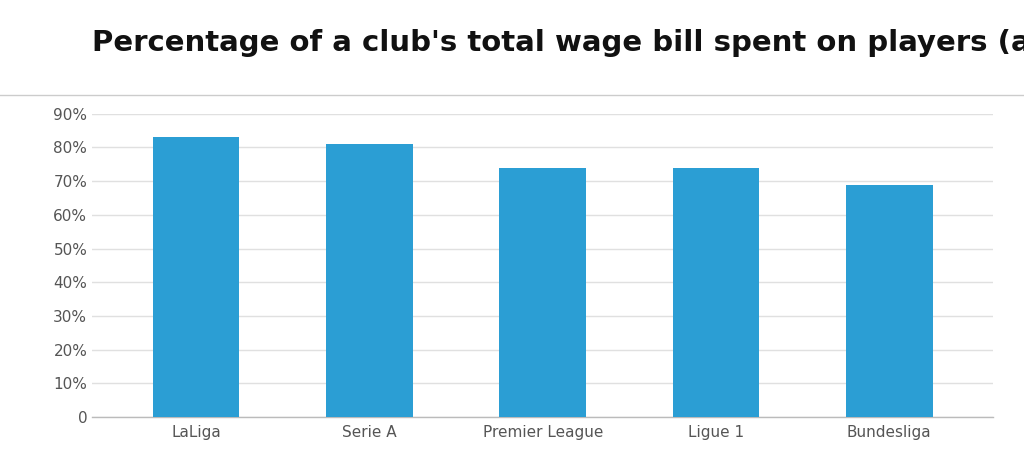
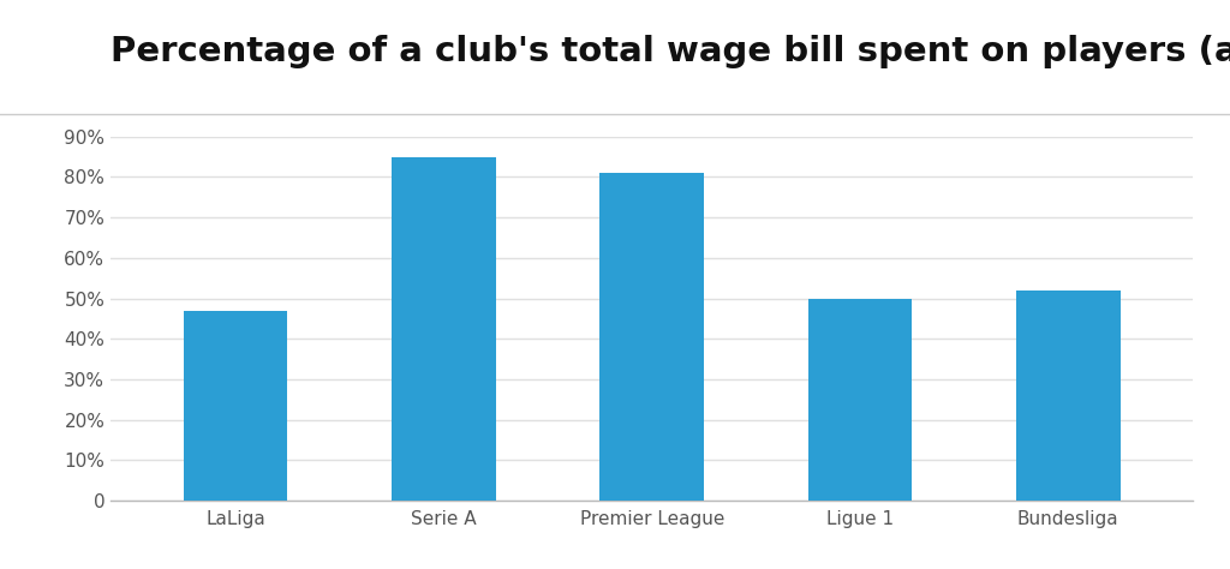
LaLiga: 83% -> 47%
Serie A: 81% -> 85%
Premier League: 74% -> 81%
Ligue 1: 74% -> 50%
Bundesliga: 69% -> 52%
